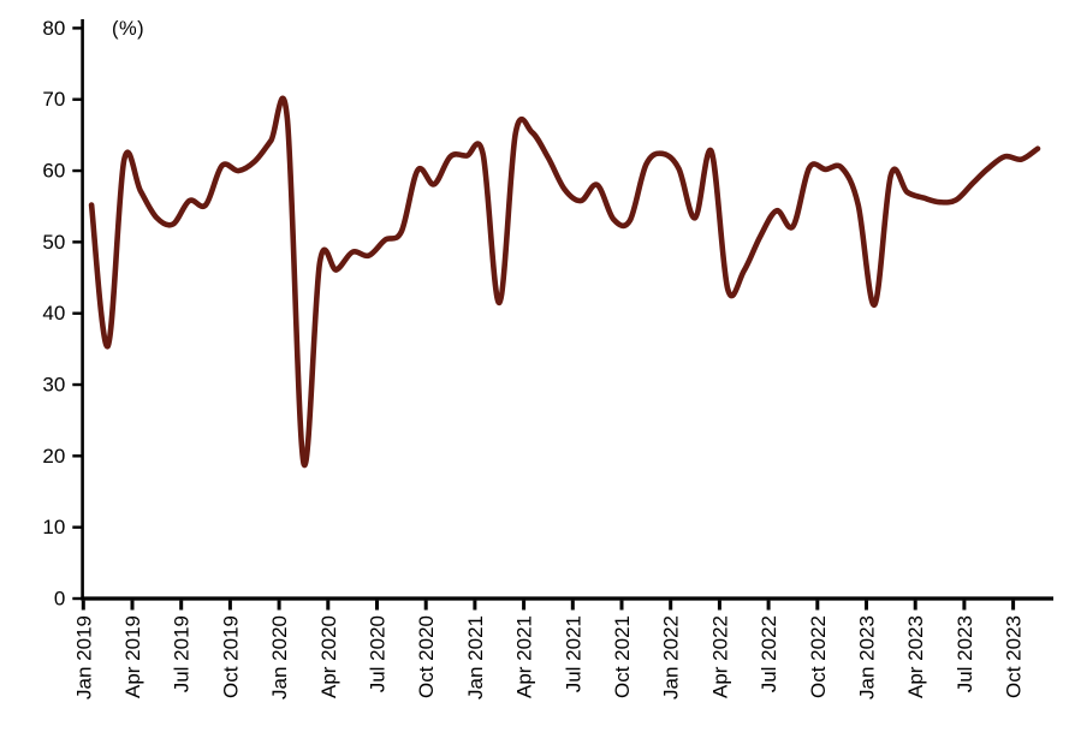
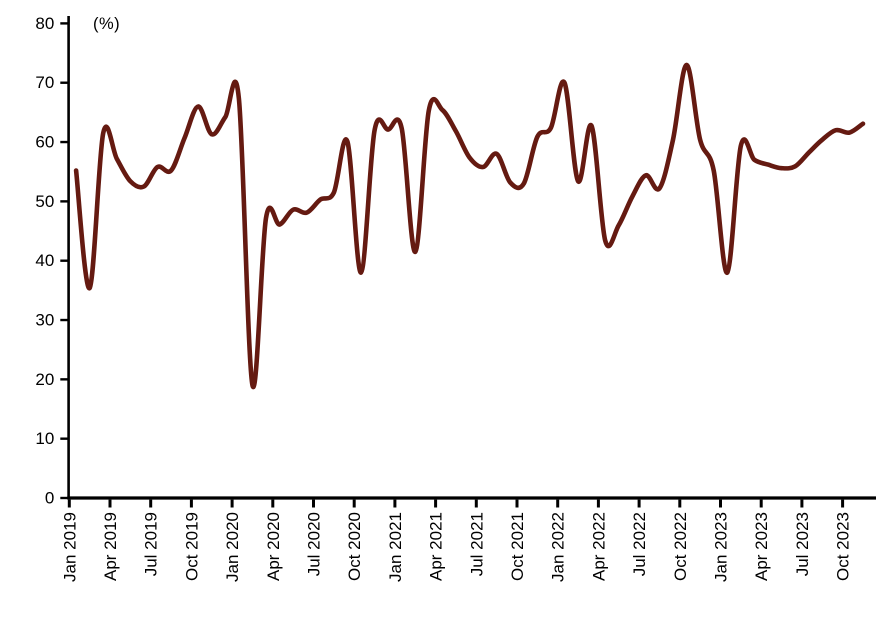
Oct 2019: 60 -> 66
Oct 2020: 58 -> 38
Jan 2022: 60 -> 70
Oct 2022: 60 -> 73
Jan 2023: 41 -> 38
